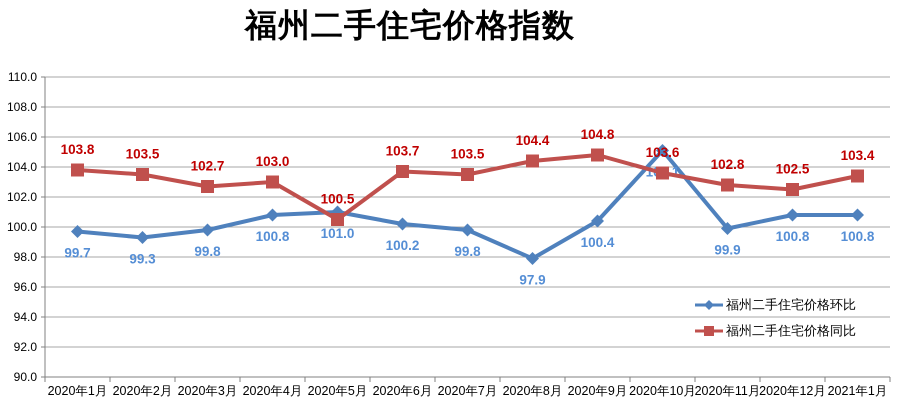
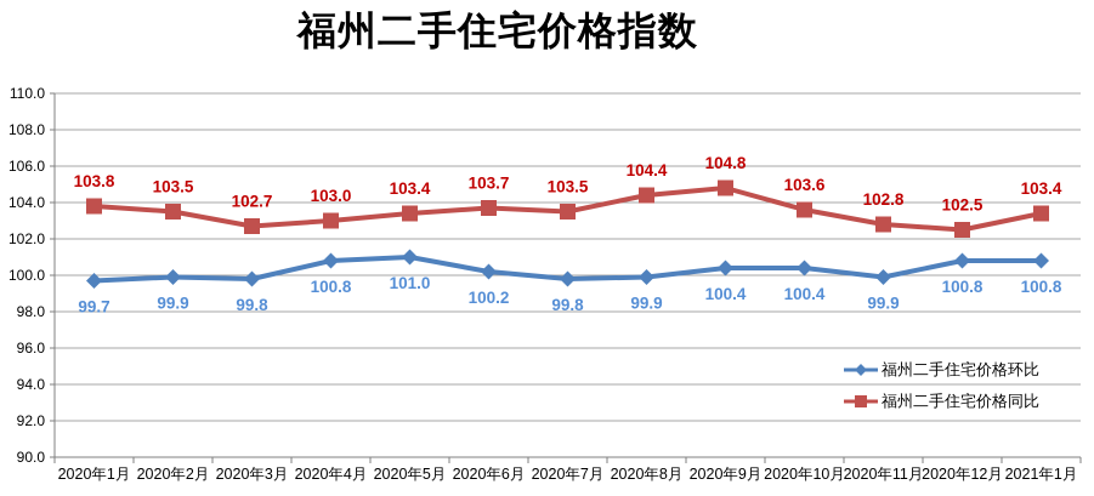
福州二手住宅价格环比/2020年2月: 99.3 -> 99.9
福州二手住宅价格同比/2020年5月: 100.5 -> 103.4
福州二手住宅价格环比/2020年8月: 97.9 -> 99.9
福州二手住宅价格环比/2020年10月: 105.1 -> 100.4
